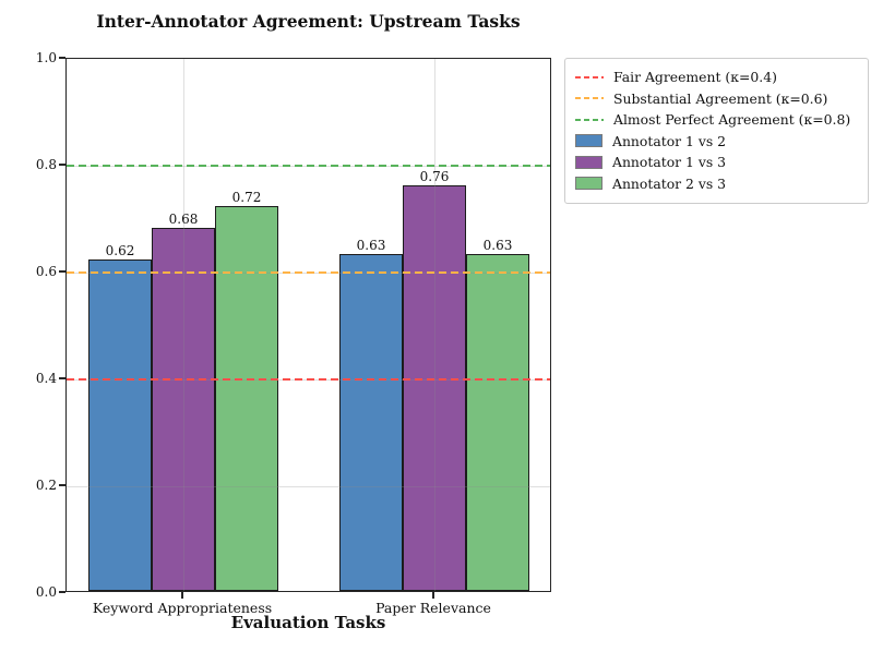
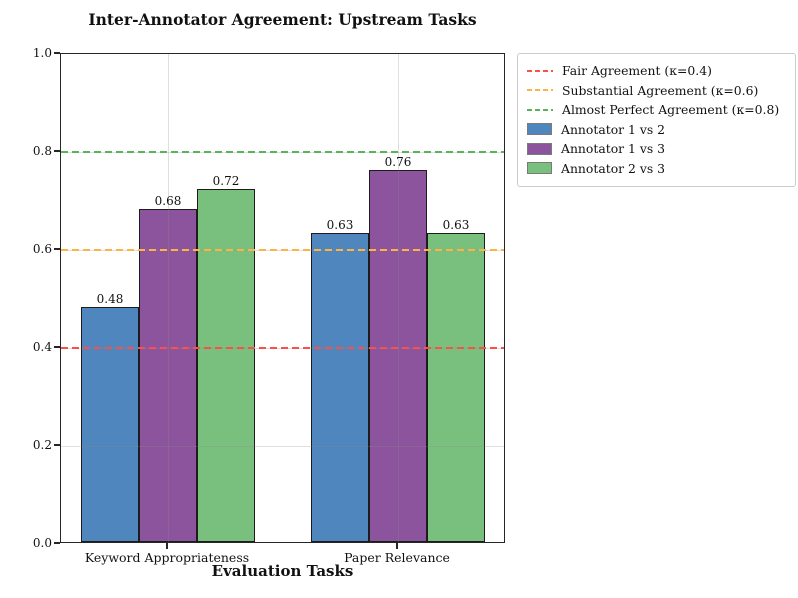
Annotator 1 vs 2/Keyword Appropriateness: 0.62 -> 0.48
